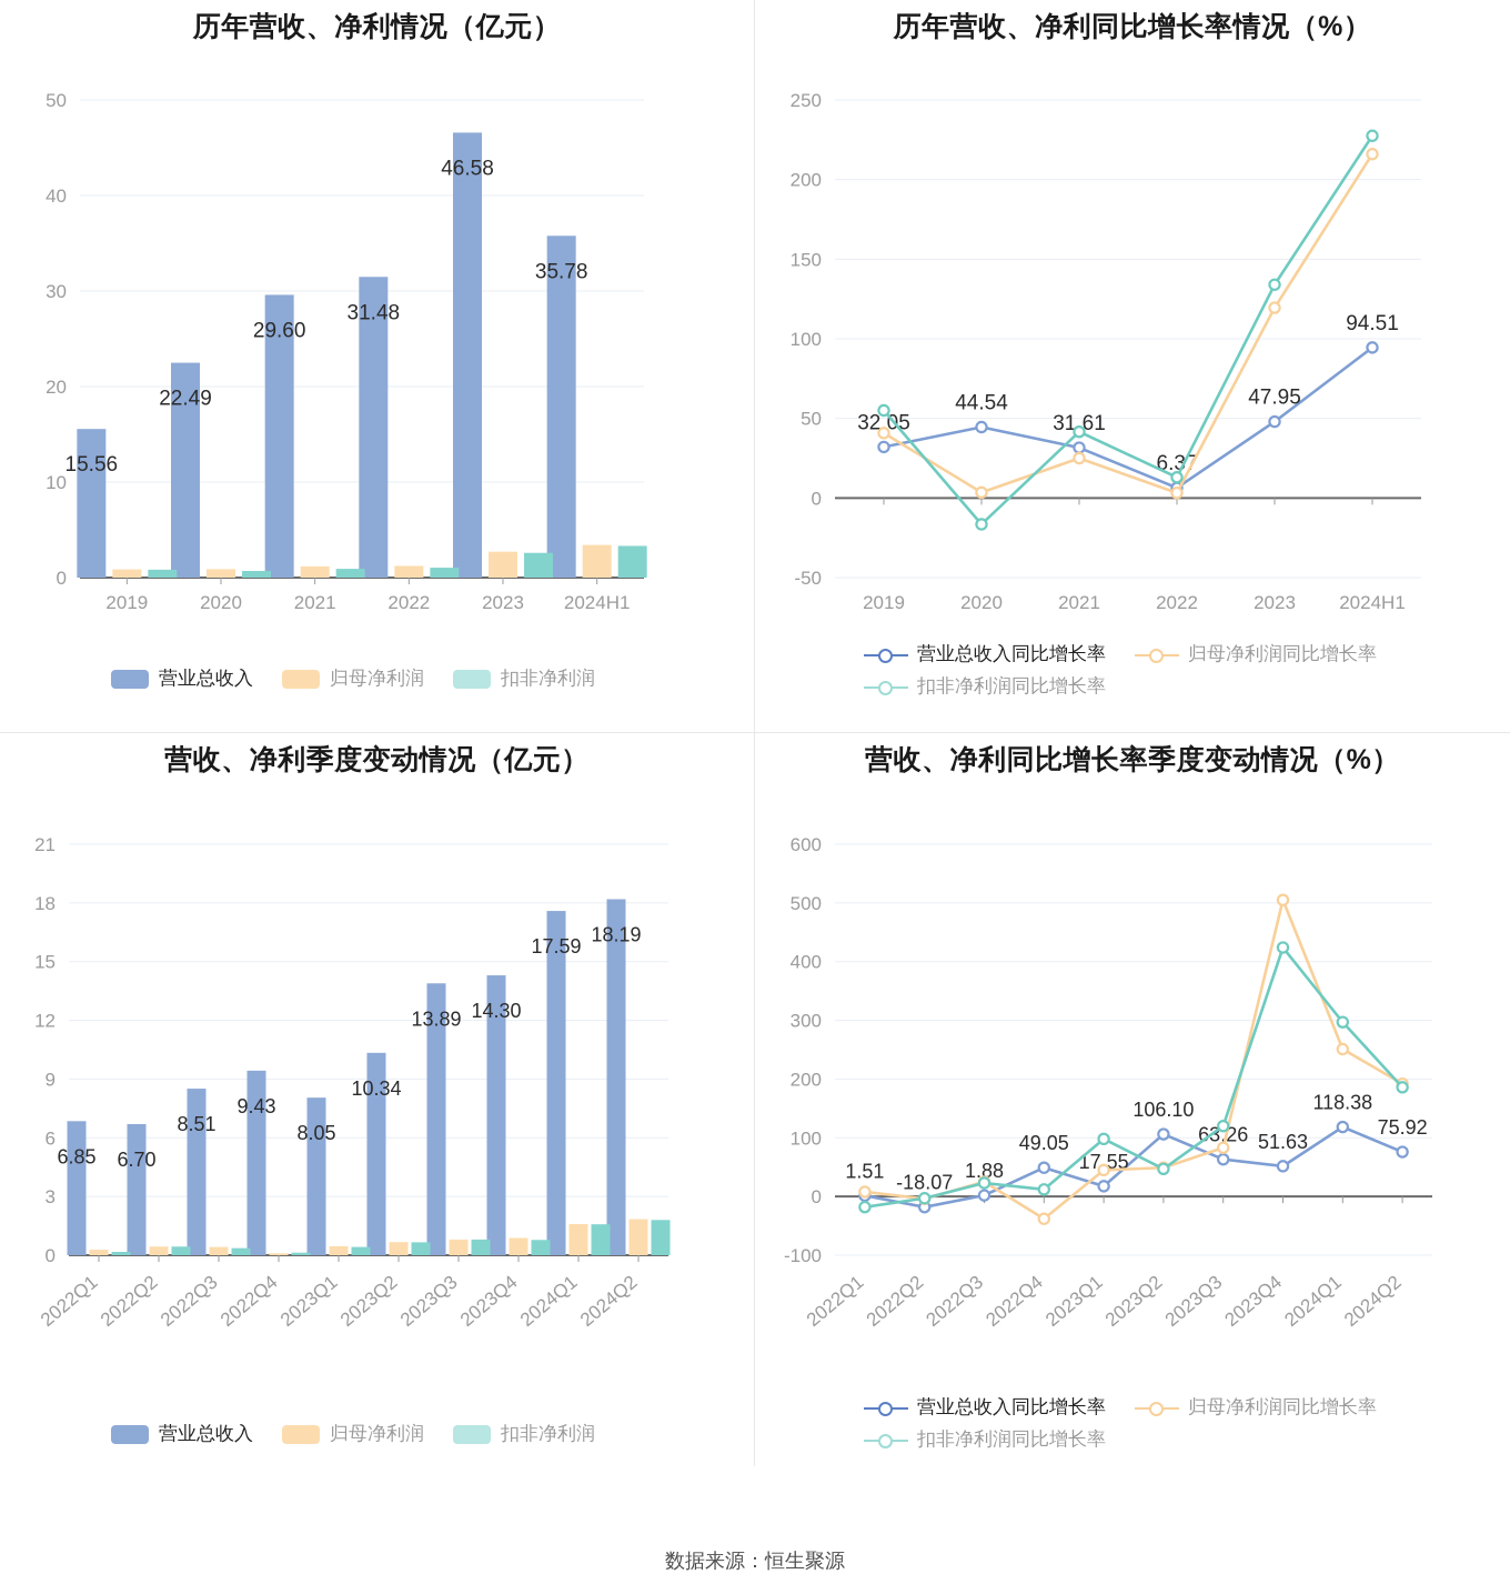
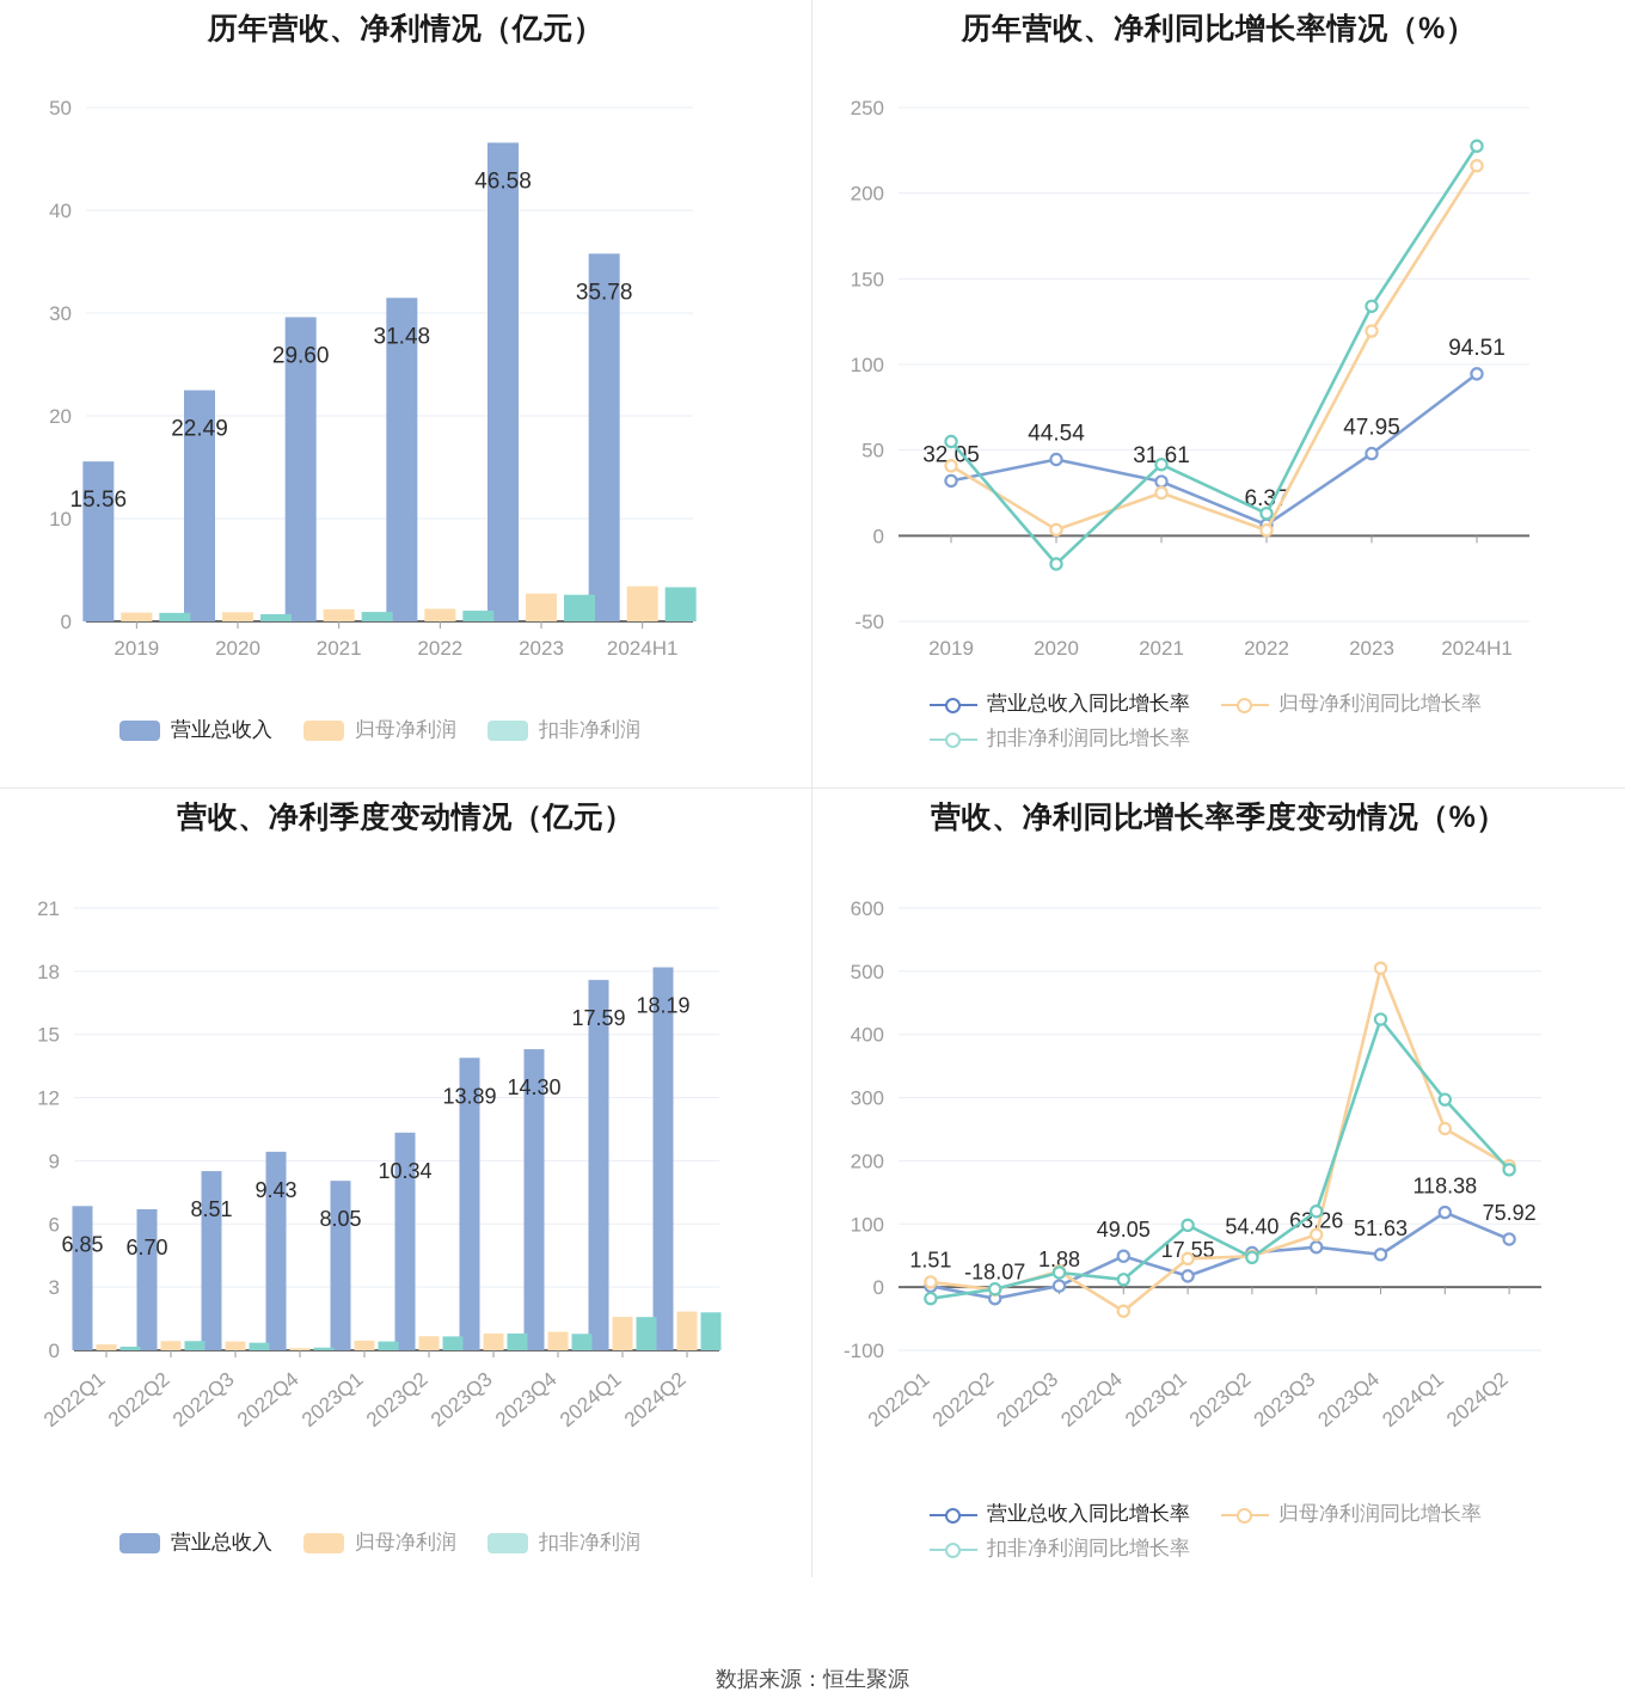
营收、净利同比增长率季度变动情况（%）/营业总收入同比增长率/2023Q2: 106.10 -> 54.40
